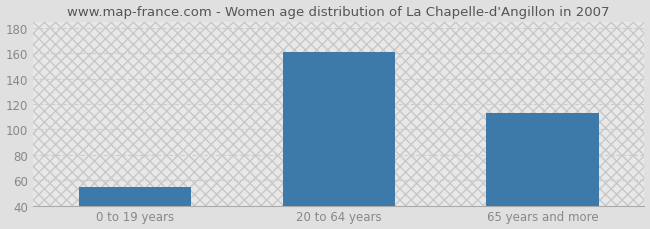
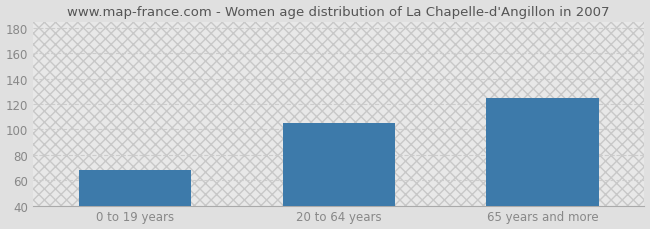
0 to 19 years: 55 -> 68
20 to 64 years: 161 -> 105
65 years and more: 113 -> 125
